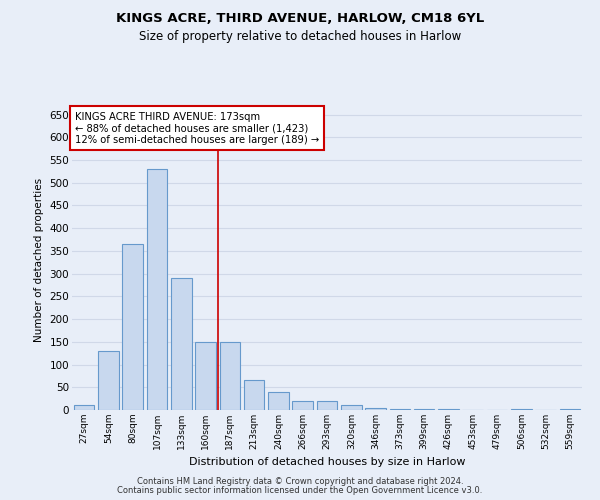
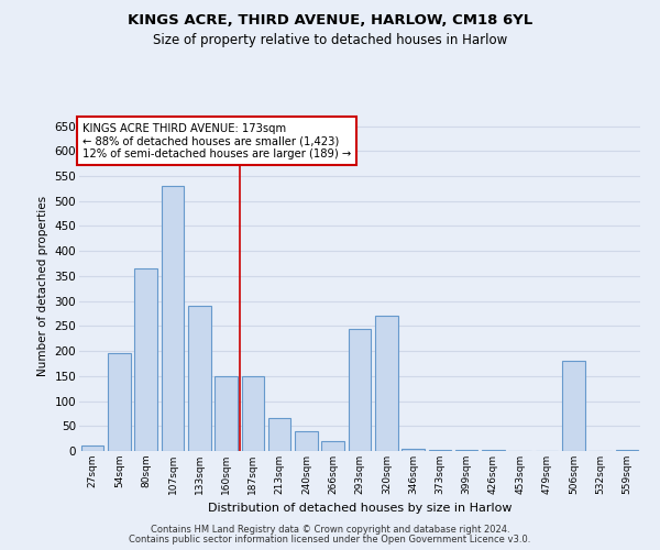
54sqm: 130 -> 195
293sqm: 20 -> 245
320sqm: 10 -> 270
506sqm: 2 -> 180
